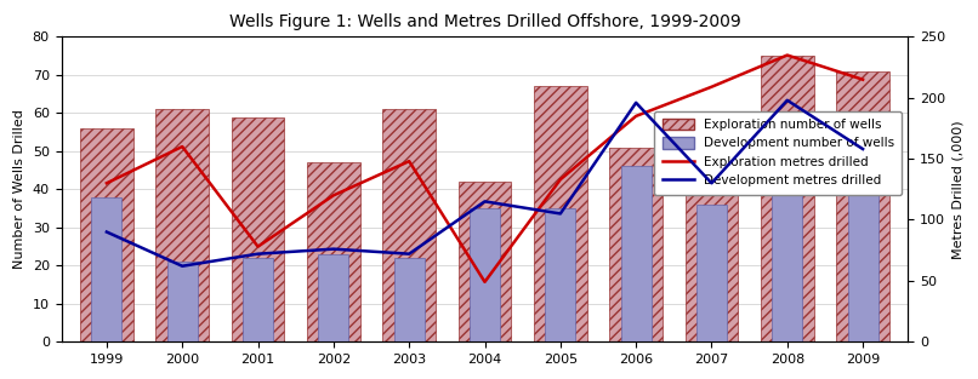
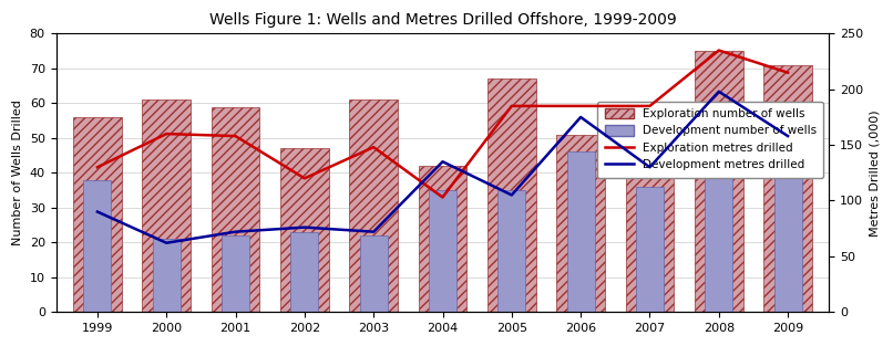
Exploration metres drilled/2001: 78 -> 158
Exploration metres drilled/2004: 49 -> 103
Development metres drilled/2004: 115 -> 135
Exploration metres drilled/2005: 133 -> 185
Development metres drilled/2006: 196 -> 175
Exploration metres drilled/2007: 209 -> 185
